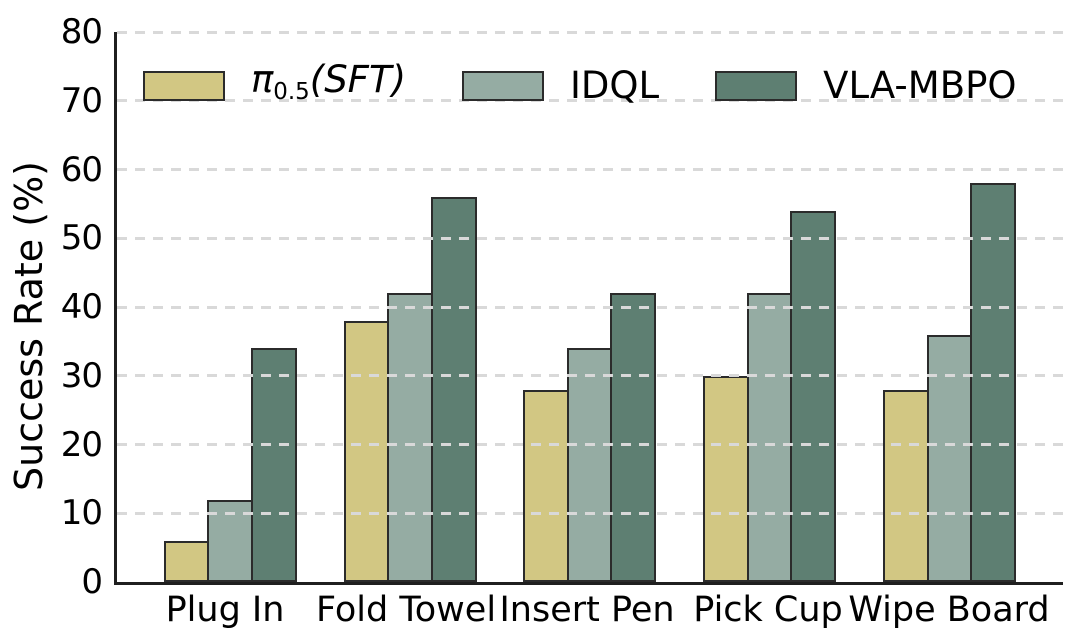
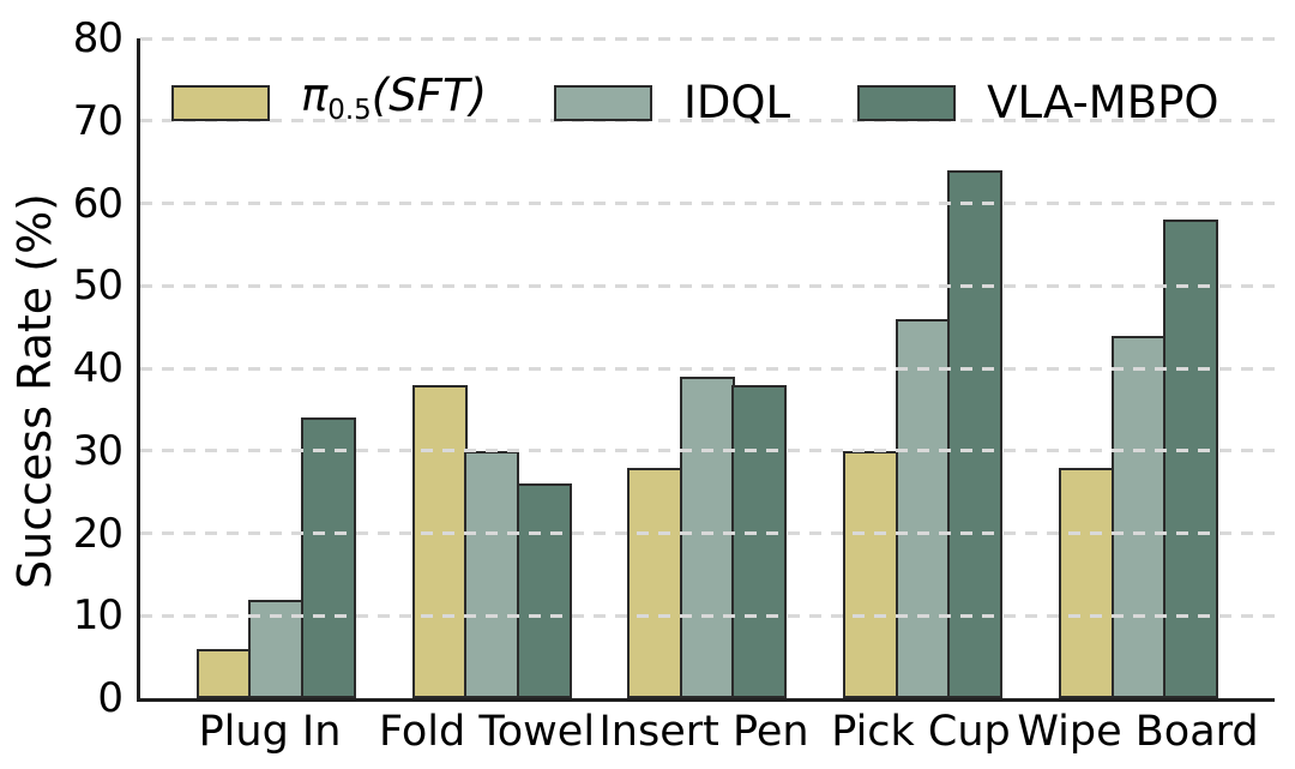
IDQL/Fold Towel: 42 -> 30
VLA-MBPO/Fold Towel: 56 -> 26
IDQL/Insert Pen: 34 -> 39
VLA-MBPO/Insert Pen: 42 -> 38
IDQL/Pick Cup: 42 -> 46
VLA-MBPO/Pick Cup: 54 -> 64
IDQL/Wipe Board: 36 -> 44
